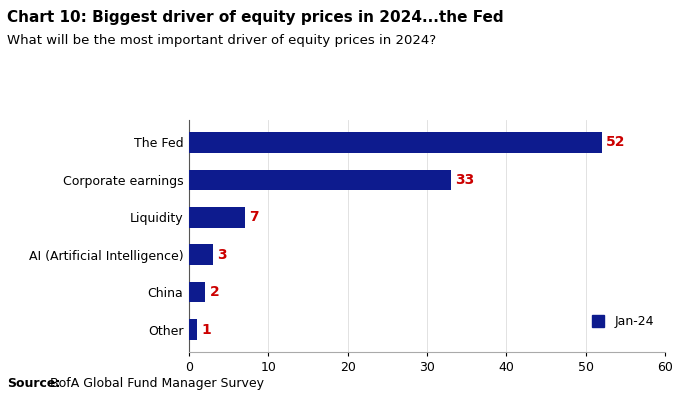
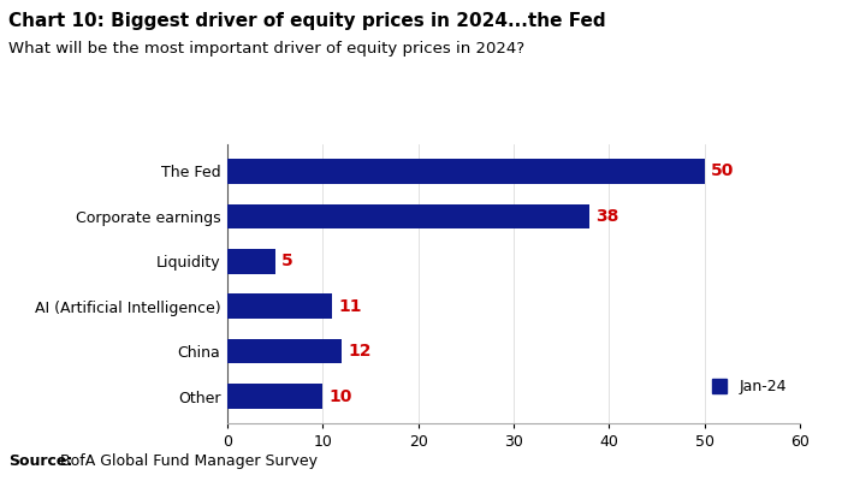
The Fed: 52 -> 50
Corporate earnings: 33 -> 38
Liquidity: 7 -> 5
AI (Artificial Intelligence): 3 -> 11
China: 2 -> 12
Other: 1 -> 10
